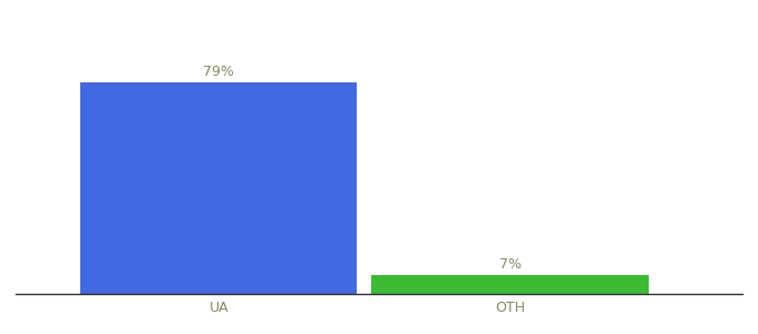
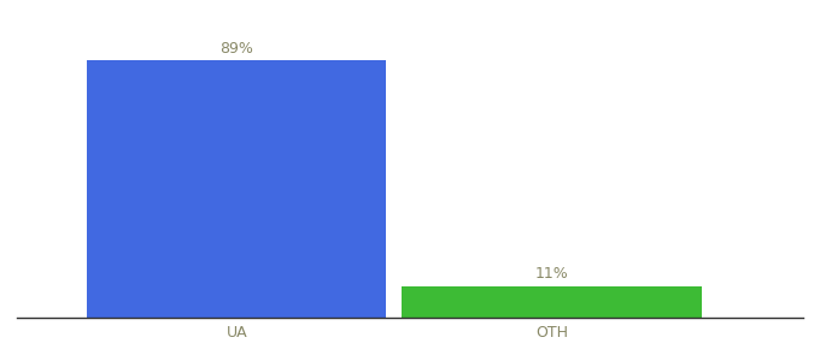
UA: 79% -> 89%
OTH: 7% -> 11%
